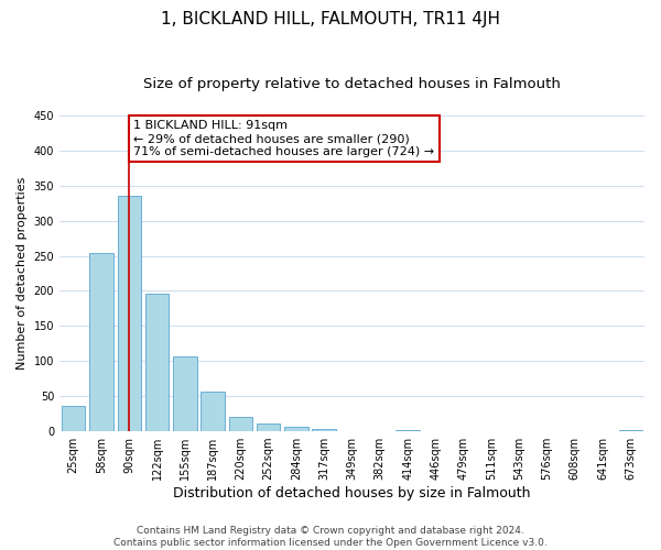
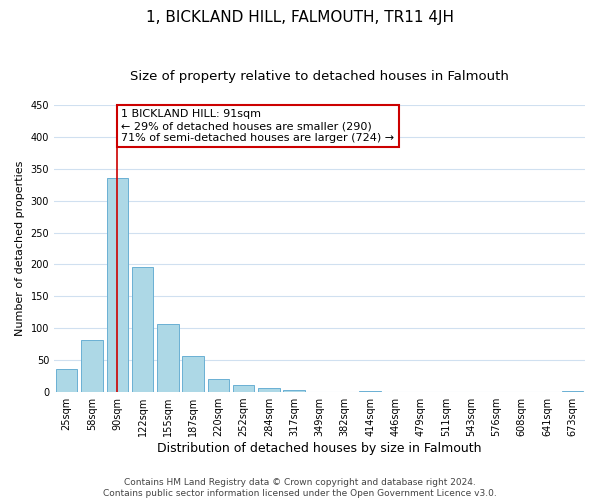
58sqm: 254 -> 82
